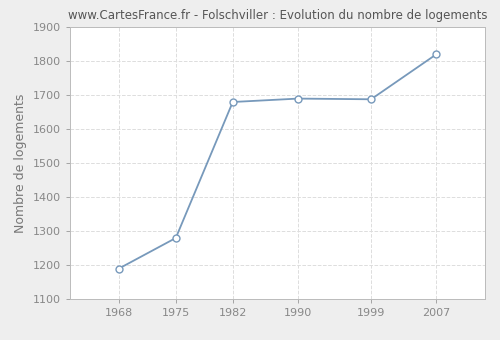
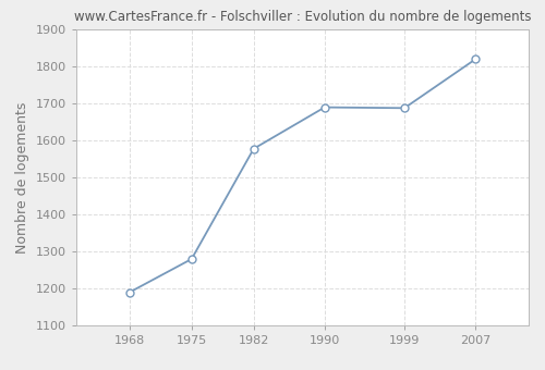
1982: 1680 -> 1578
